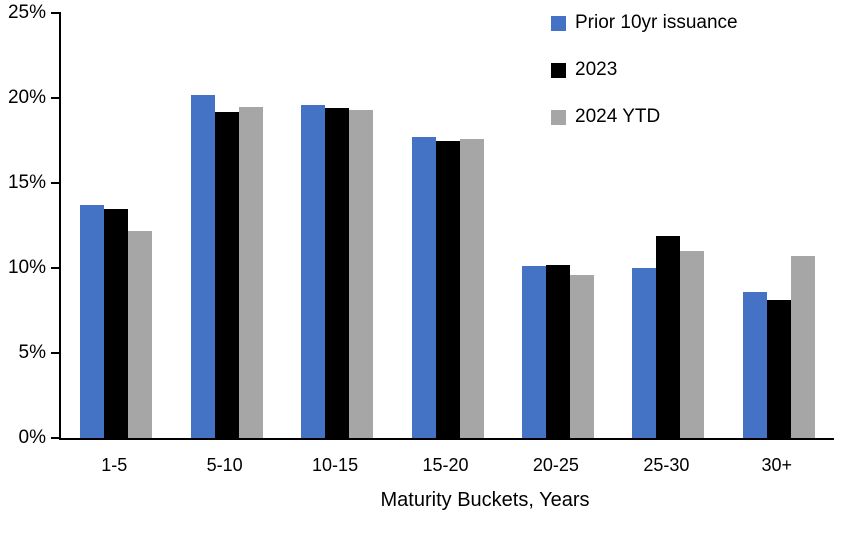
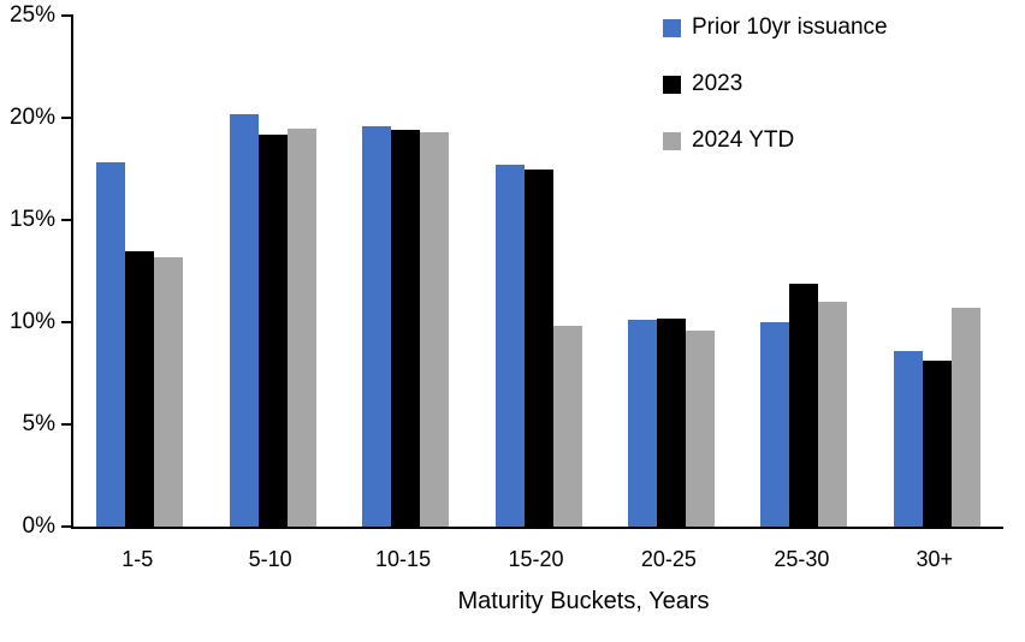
Prior 10yr issuance/1-5: 13.7% -> 17.8%
2024 YTD/1-5: 12.2% -> 13.2%
2024 YTD/15-20: 17.6% -> 9.8%
